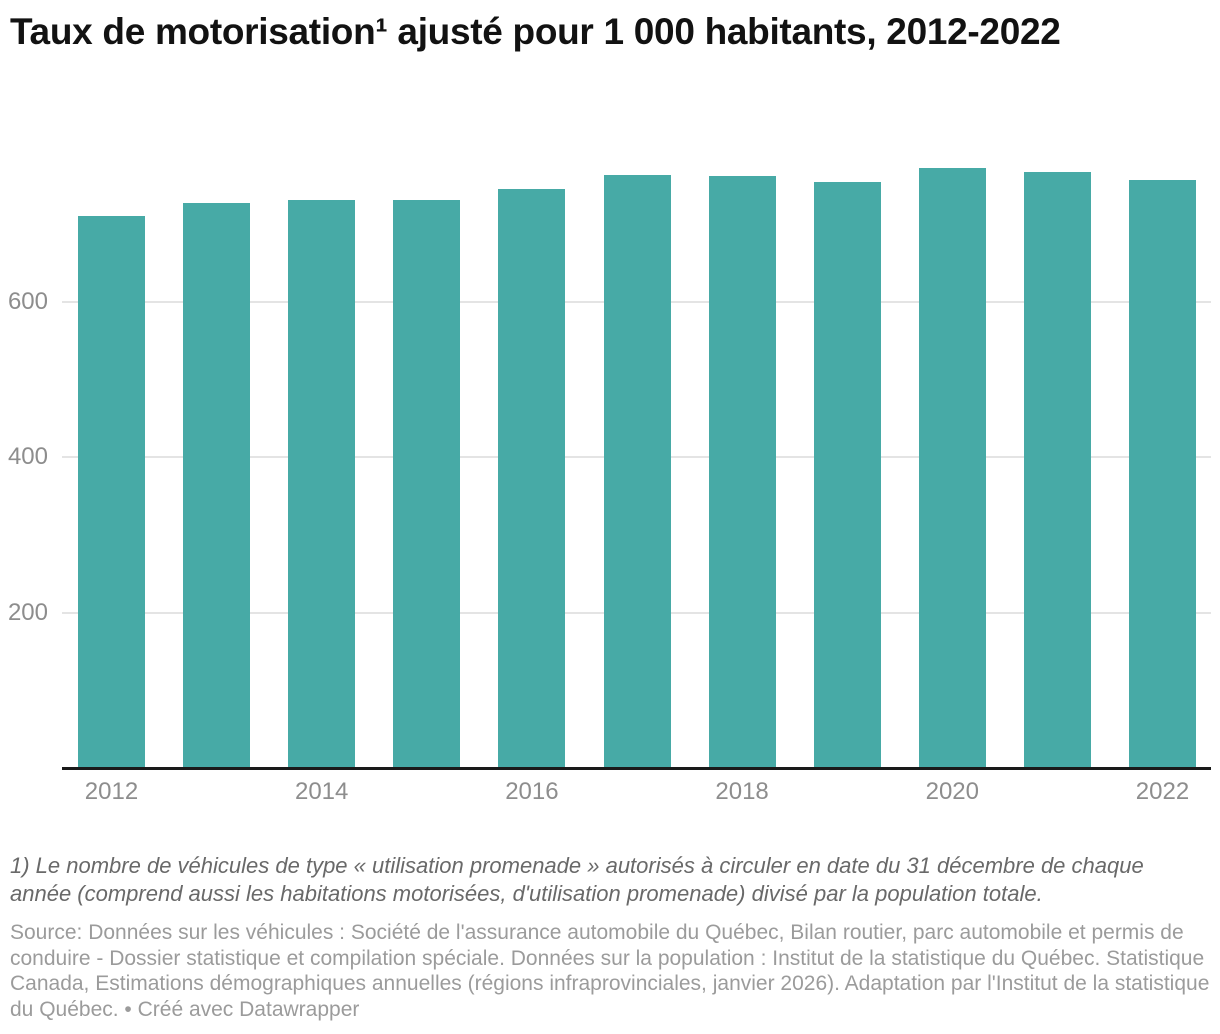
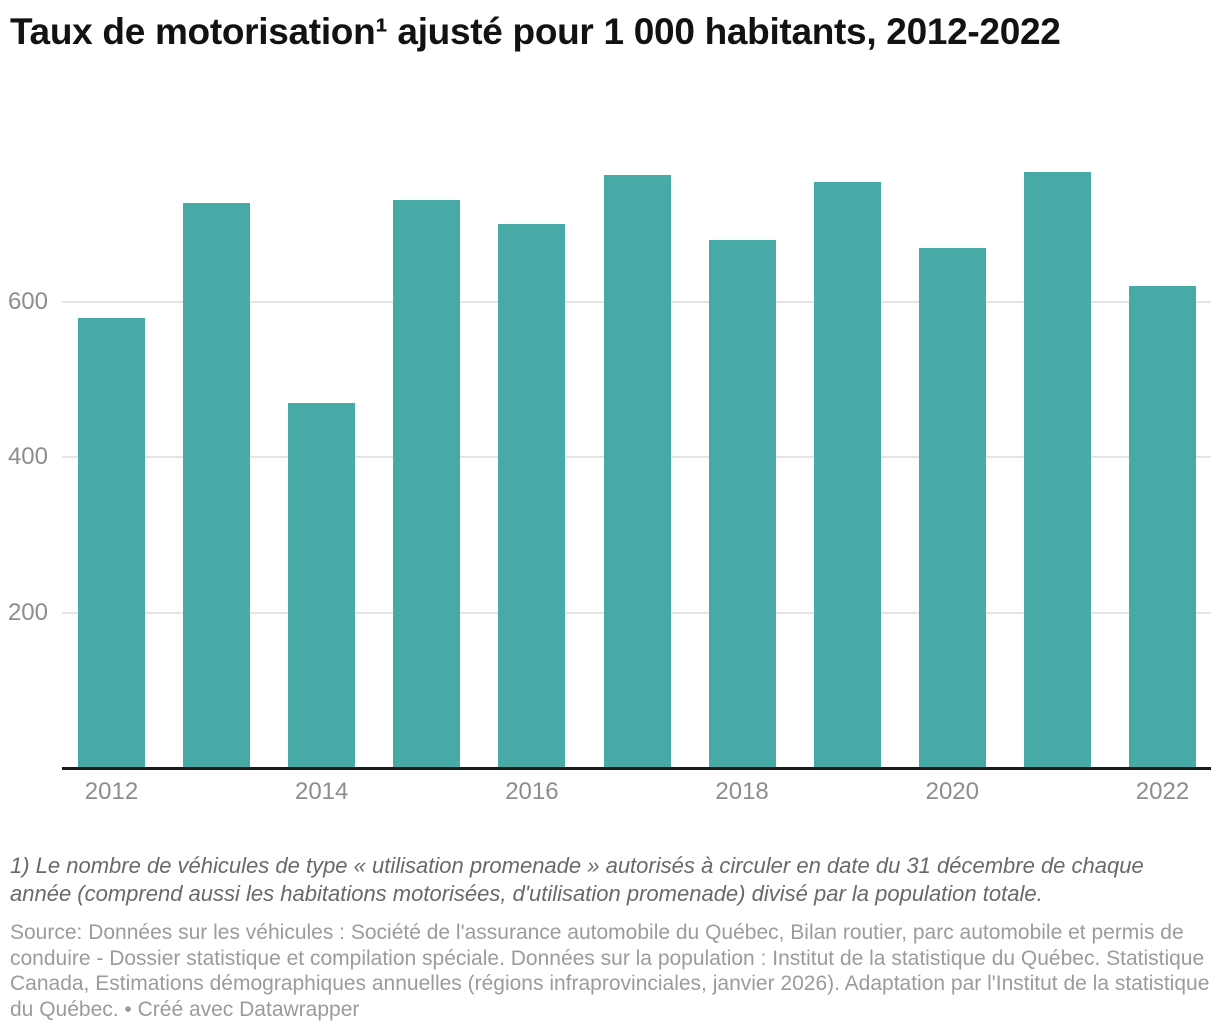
2012: 710 -> 580
2014: 730 -> 470
2016: 740 -> 700
2018: 760 -> 680
2020: 770 -> 670
2022: 760 -> 620
